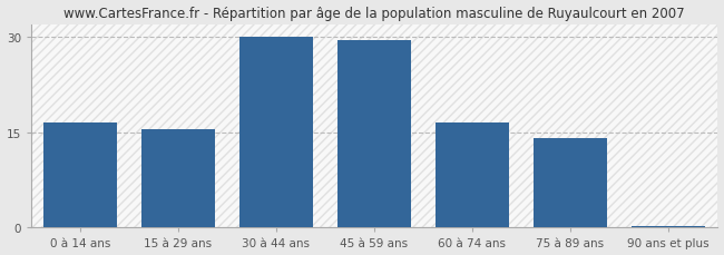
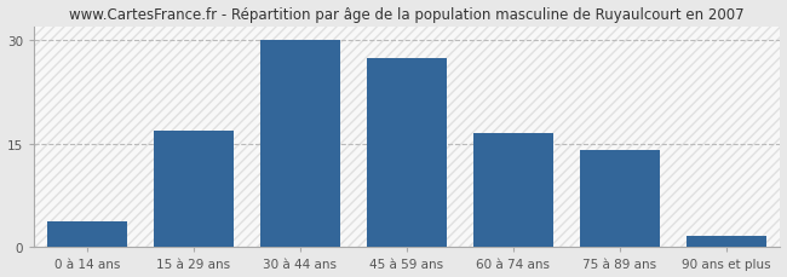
0 à 14 ans: 16.5 -> 3.8
15 à 29 ans: 15.5 -> 16.8
45 à 59 ans: 29.5 -> 27.4
90 ans et plus: 0.3 -> 1.6
